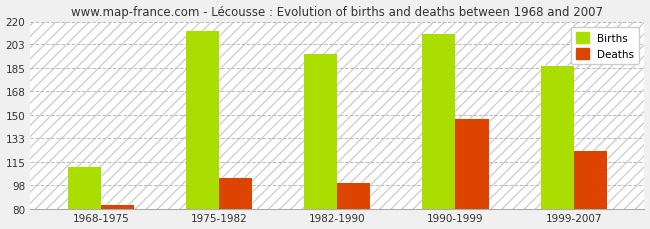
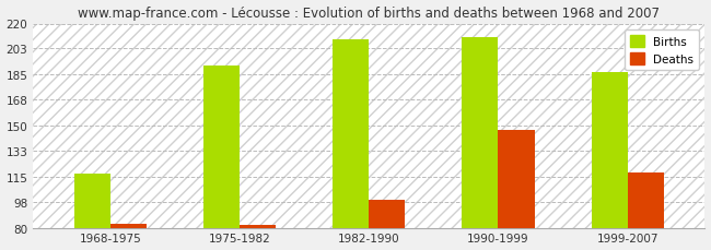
Births/1968-1975: 111 -> 117
Births/1975-1982: 213 -> 191
Deaths/1975-1982: 103 -> 82
Births/1982-1990: 196 -> 209
Deaths/1999-2007: 123 -> 118
